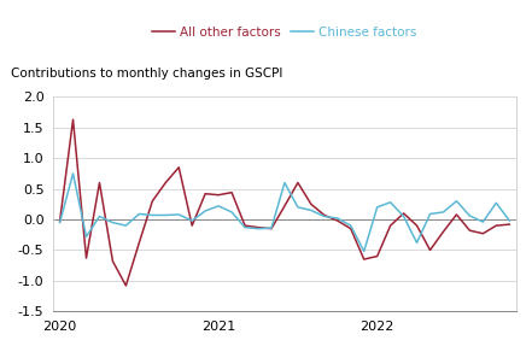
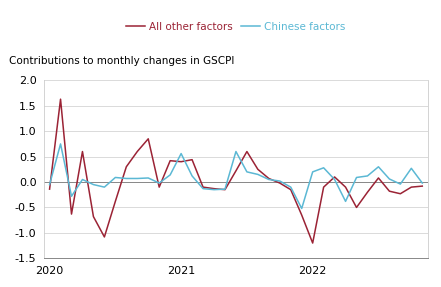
All other factors/2020: -0.03 -> -0.14
Chinese factors/2021: 0.22 -> 0.56
All other factors/2022: -0.60 -> -1.20
